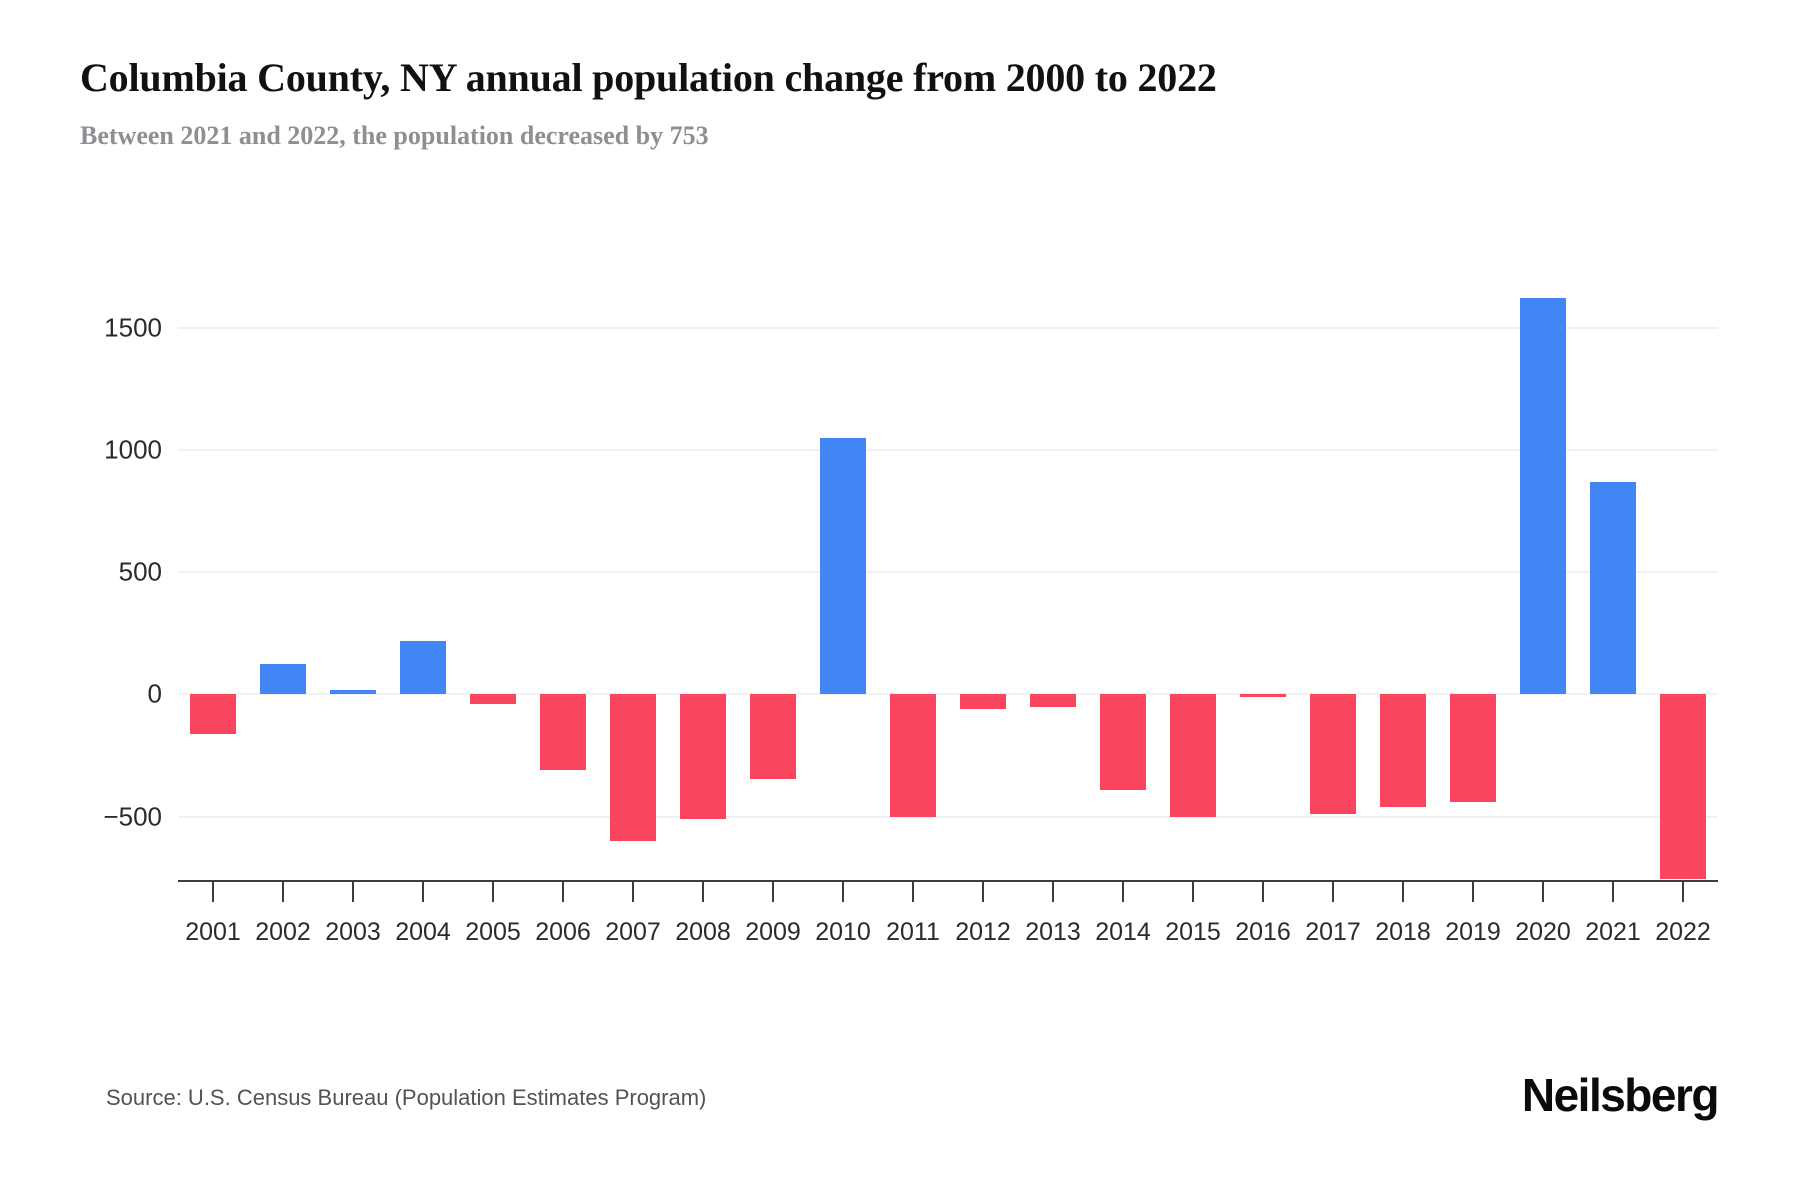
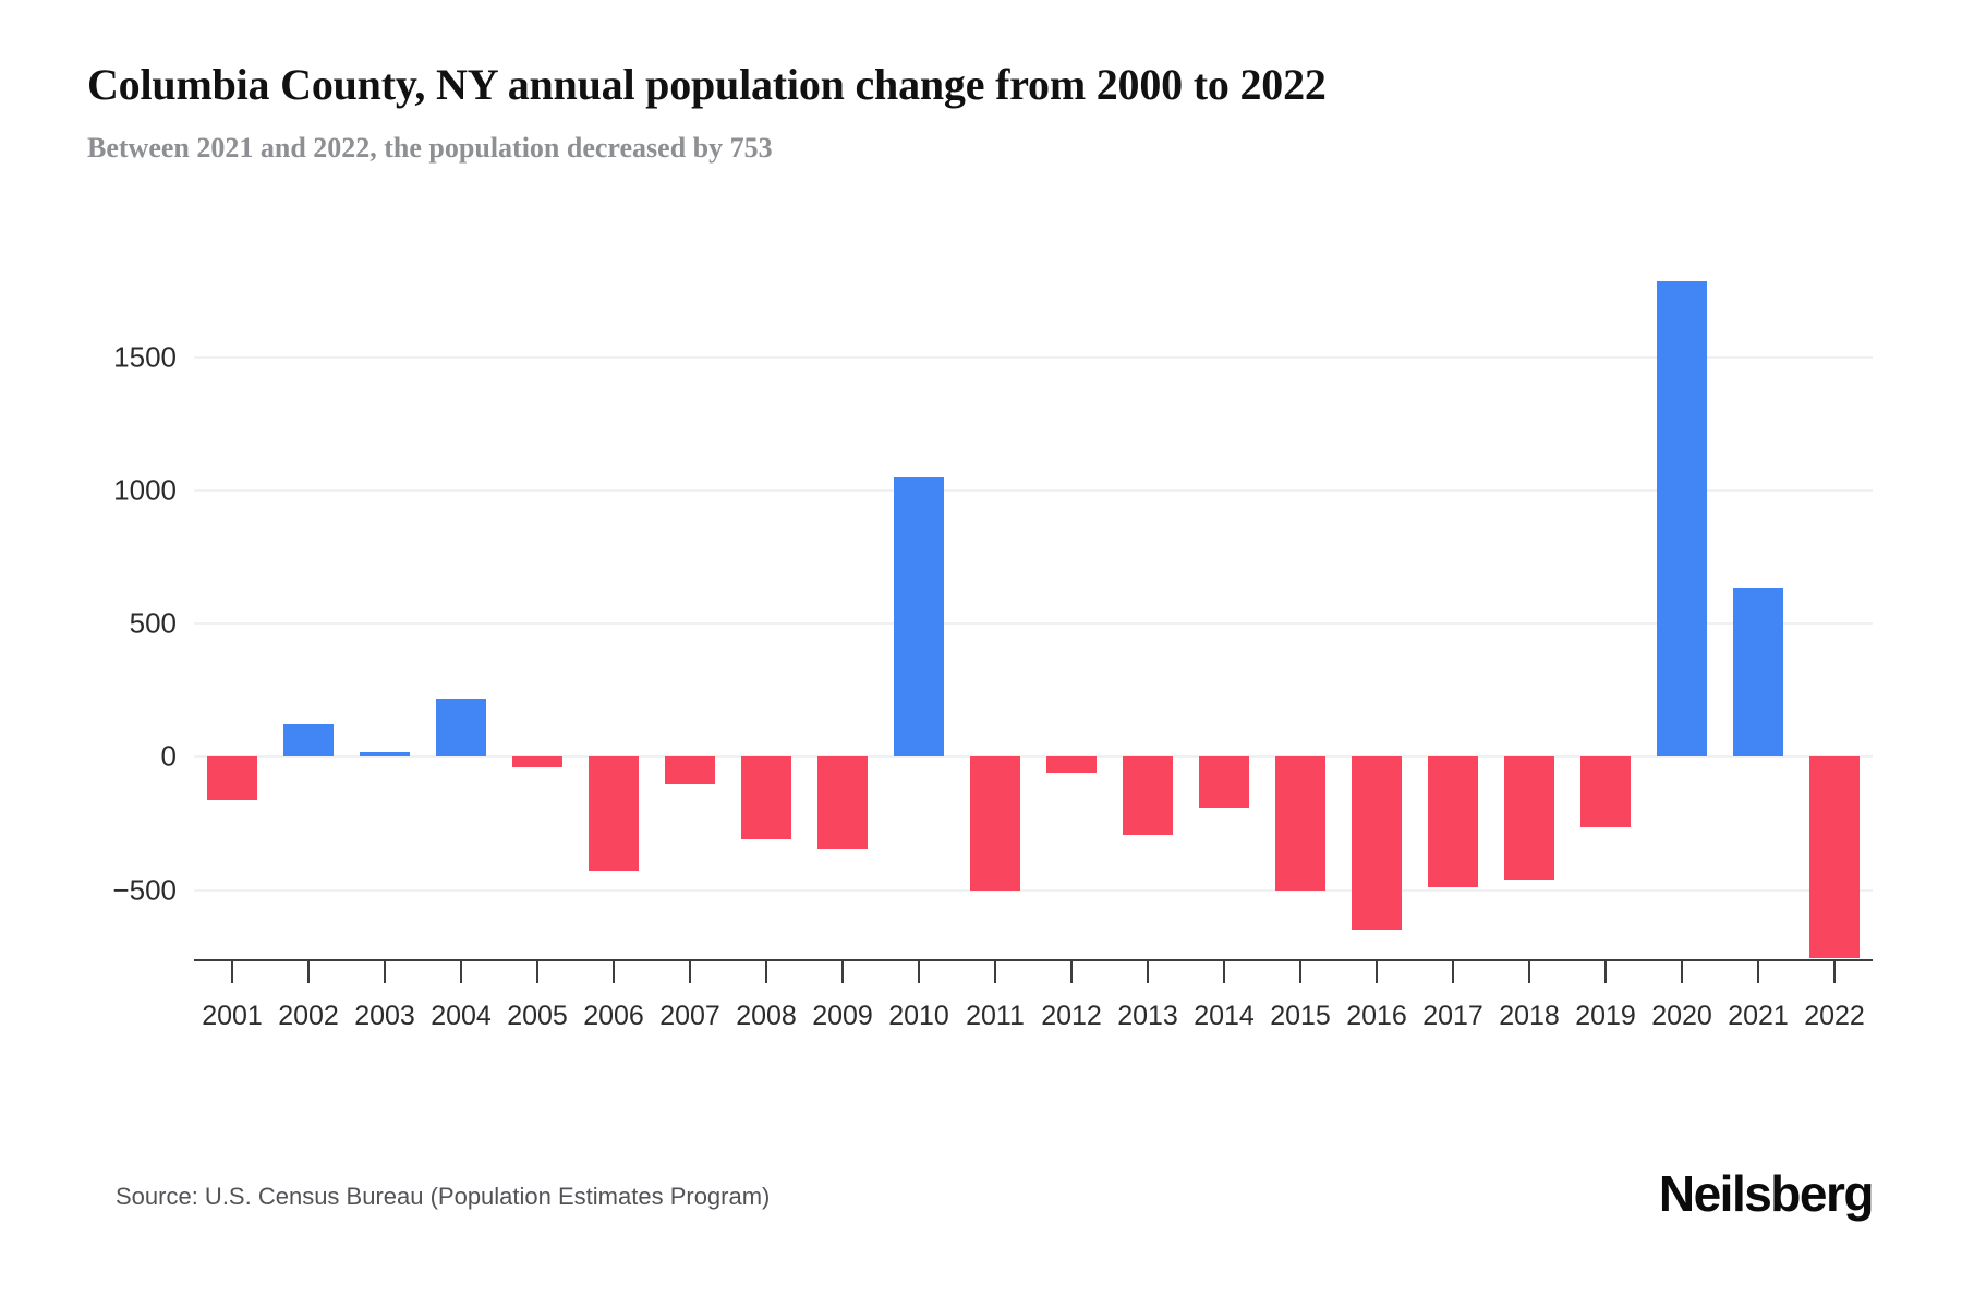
2006: -310 -> -430
2007: -600 -> -100
2008: -510 -> -310
2013: -50 -> -290
2014: -390 -> -190
2016: -10 -> -650
2019: -440 -> -260
2020: 1620 -> 1780
2021: 870 -> 640
